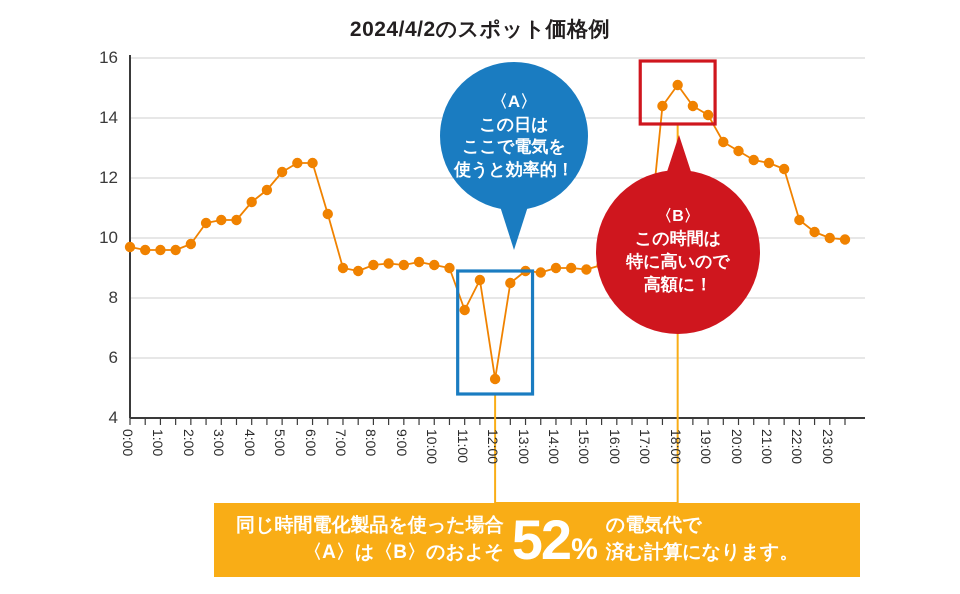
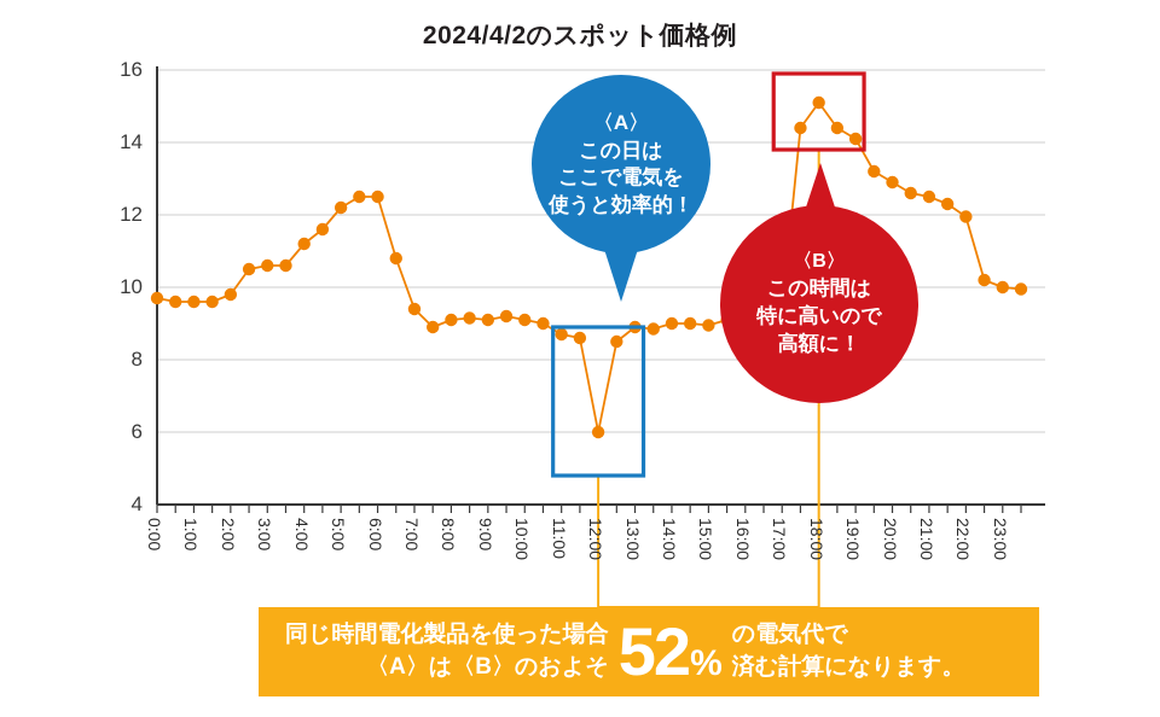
7:00: 9.0 -> 9.4
11:00: 7.6 -> 8.7
12:00: 5.3 -> 6.0
22:00: 10.6 -> 11.9
